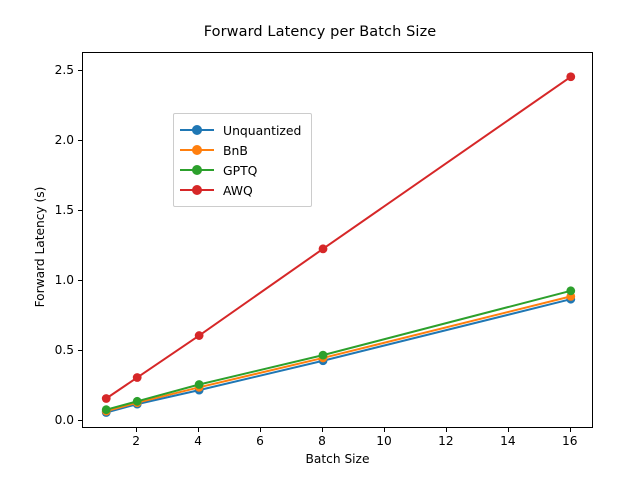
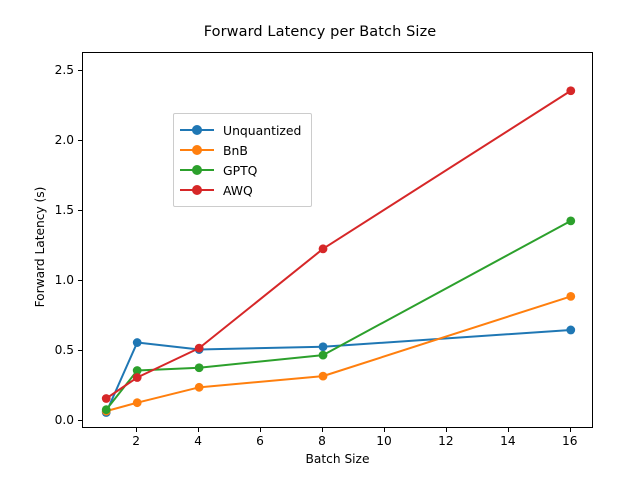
Unquantized/2: 0.12 -> 0.56
GPTQ/2: 0.14 -> 0.36
Unquantized/4: 0.22 -> 0.51
GPTQ/4: 0.26 -> 0.38
AWQ/4: 0.61 -> 0.52
Unquantized/8: 0.43 -> 0.53
BnB/8: 0.45 -> 0.32
Unquantized/16: 0.87 -> 0.65
GPTQ/16: 0.93 -> 1.43
AWQ/16: 2.46 -> 2.36
